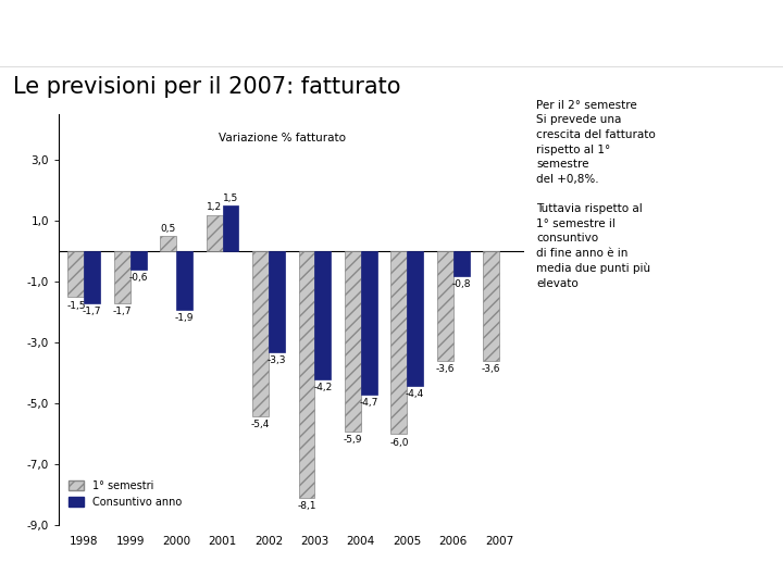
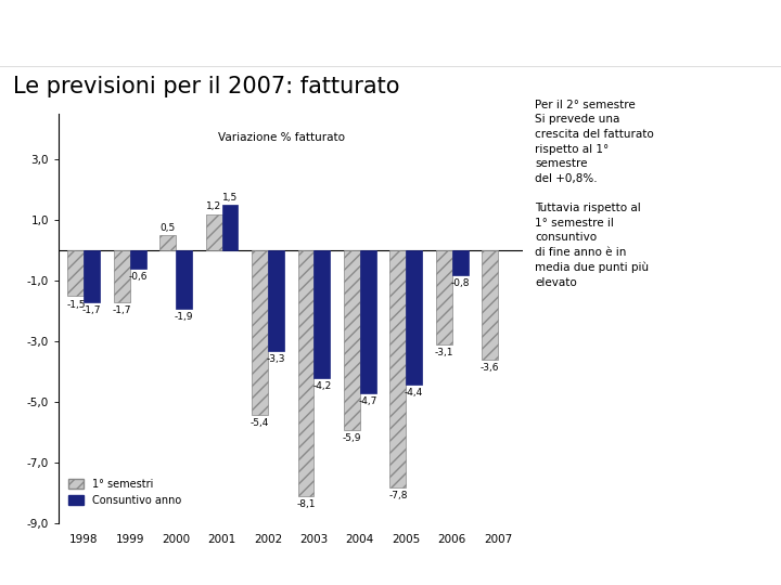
1° semestri/2005: -6,0 -> -7,8
1° semestri/2006: -3,6 -> -3,1
